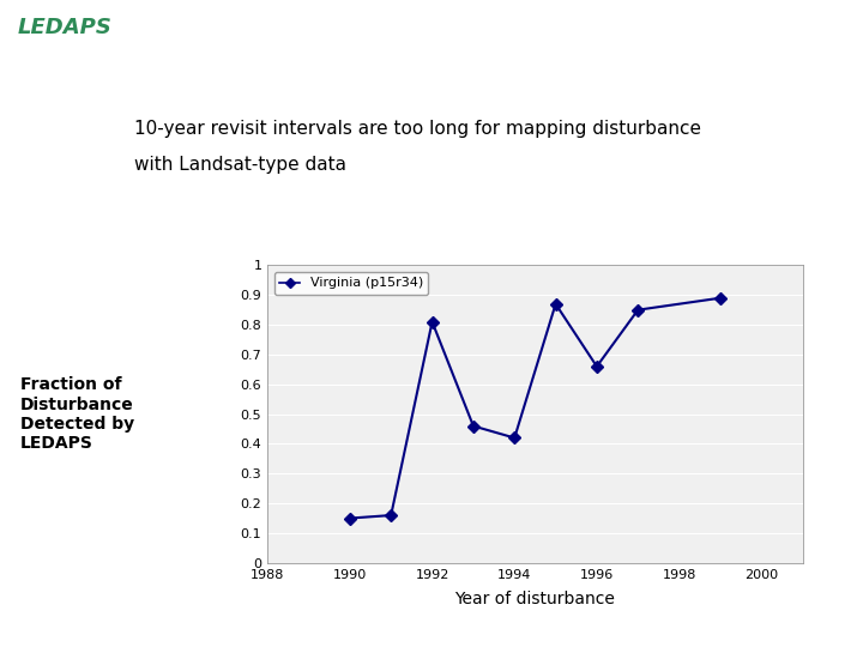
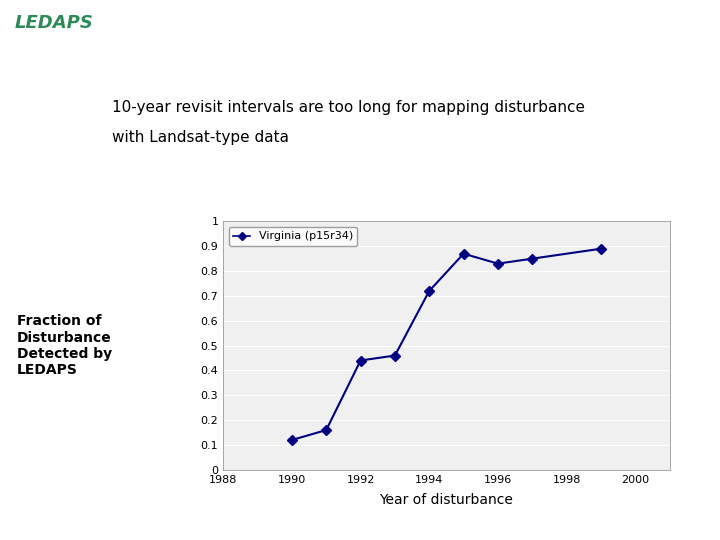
1990: 0.15 -> 0.12
1992: 0.81 -> 0.44
1994: 0.42 -> 0.72
1996: 0.66 -> 0.83
